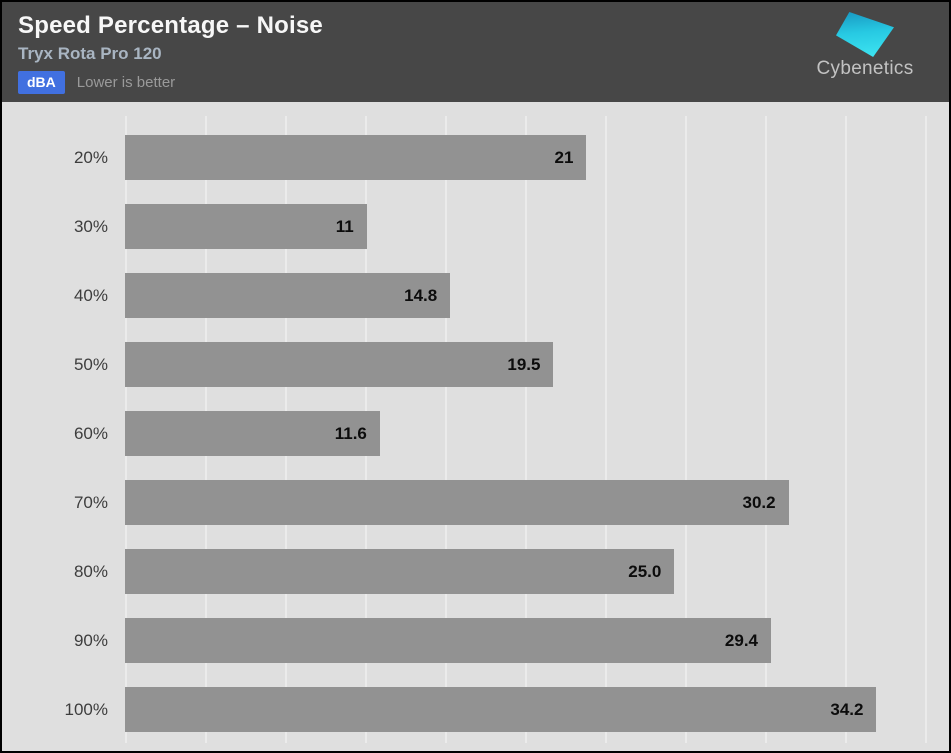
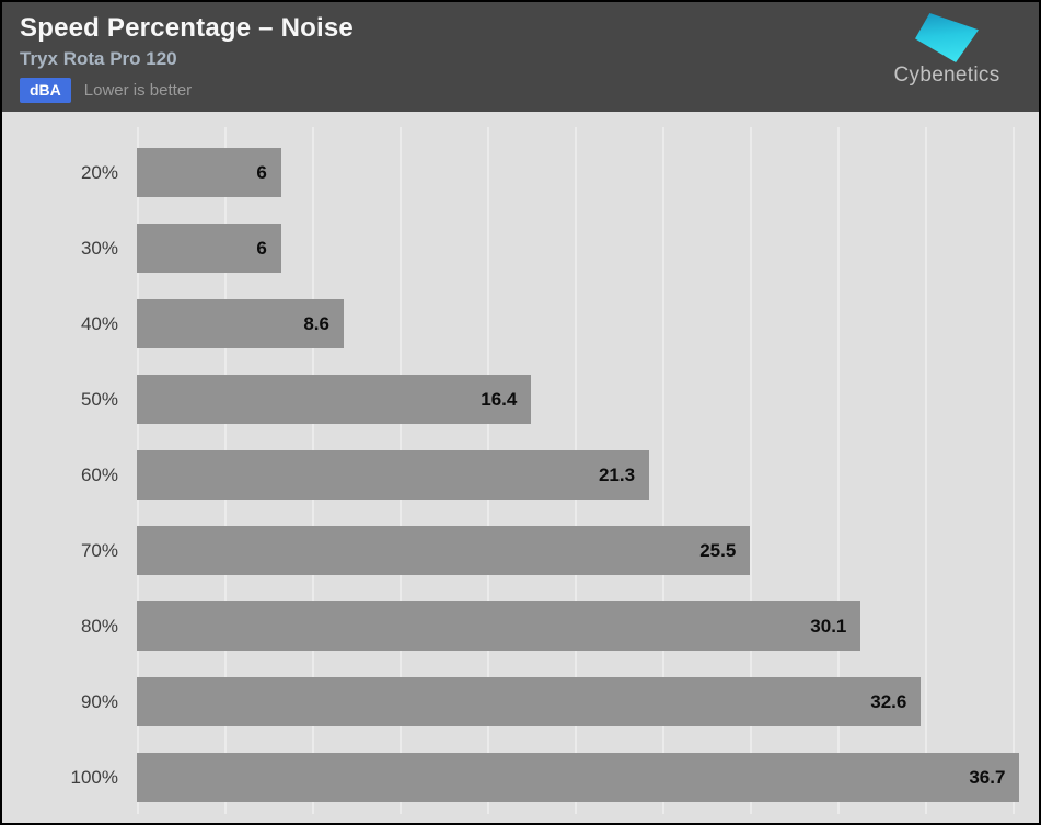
20%: 21 -> 6
30%: 11 -> 6
40%: 14.8 -> 8.6
50%: 19.5 -> 16.4
60%: 11.6 -> 21.3
70%: 30.2 -> 25.5
80%: 25.0 -> 30.1
90%: 29.4 -> 32.6
100%: 34.2 -> 36.7
